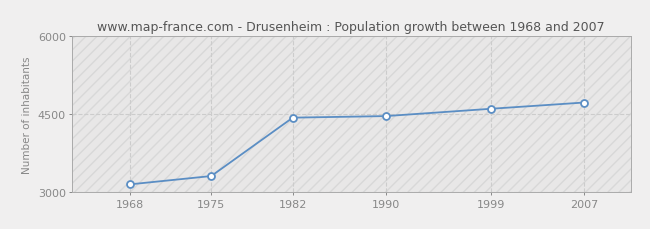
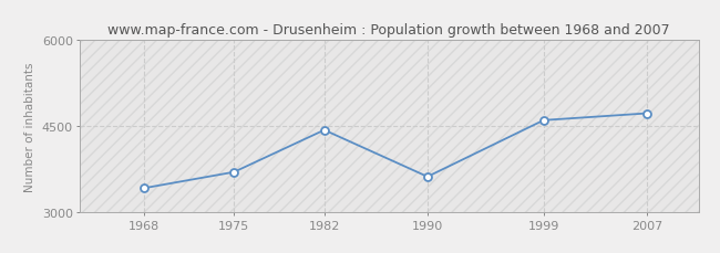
1968: 3150 -> 3420
1975: 3310 -> 3700
1990: 4460 -> 3620
